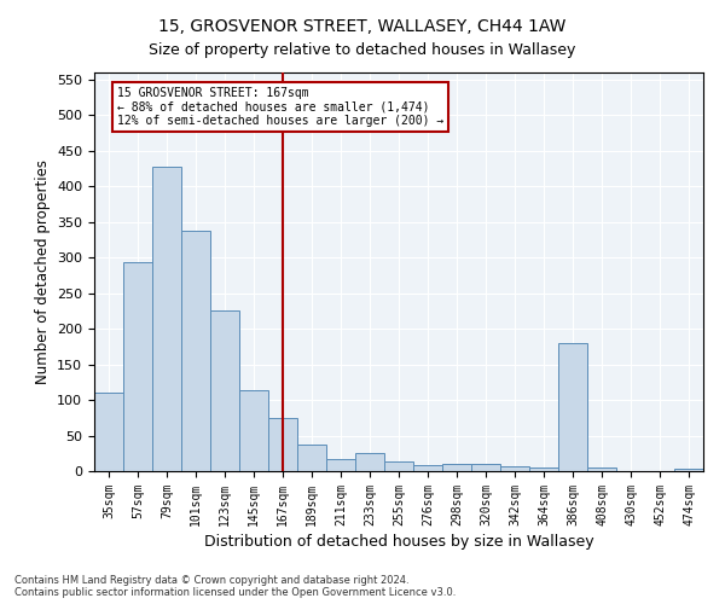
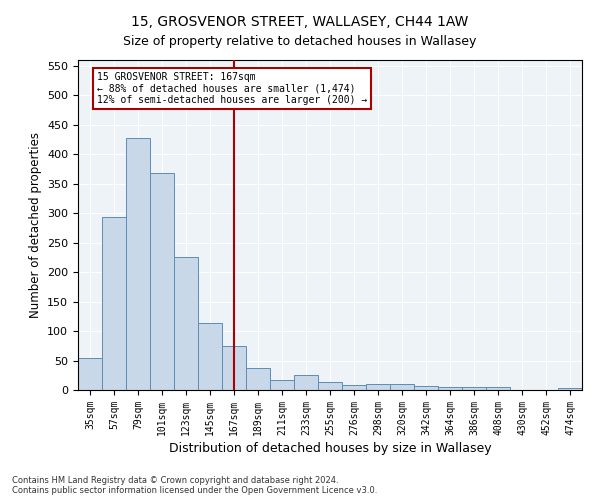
35sqm: 110 -> 55
101sqm: 338 -> 368
386sqm: 180 -> 5
